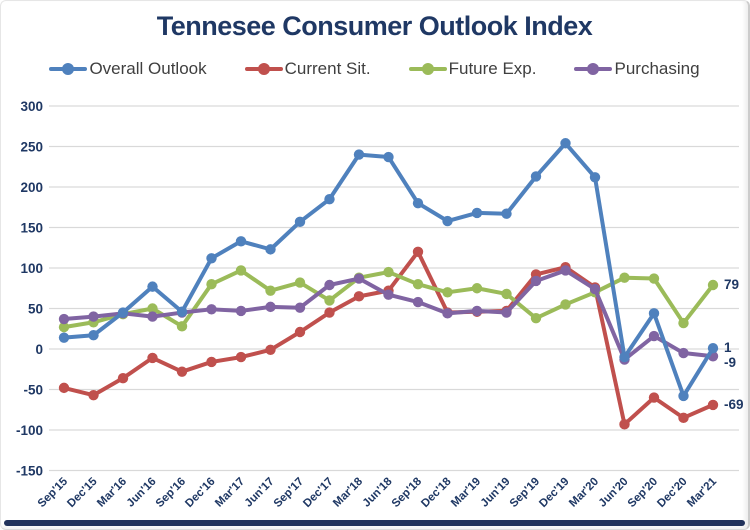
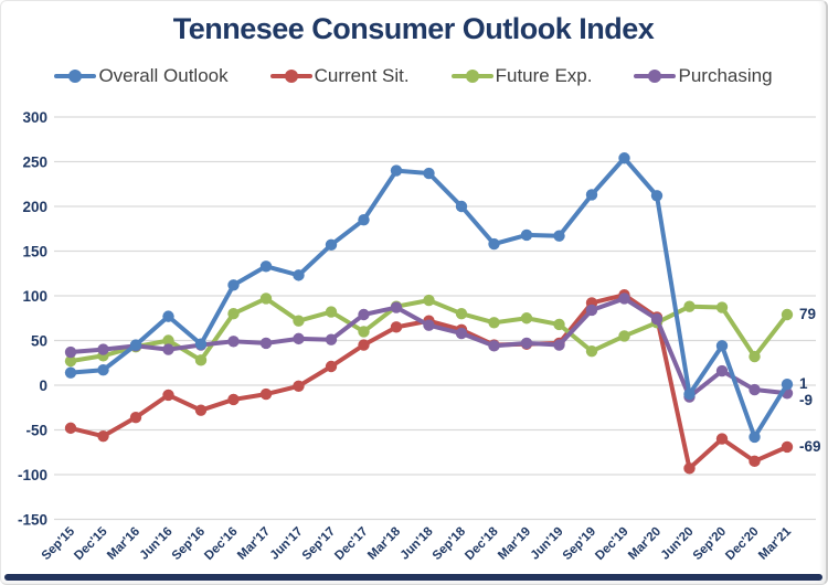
Overall Outlook/Sep'18: 180 -> 200
Current Sit./Sep'18: 120 -> 60
